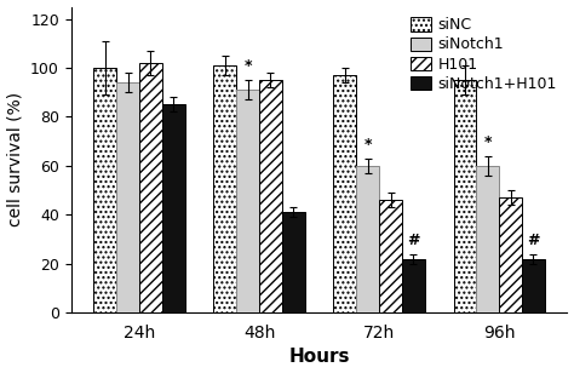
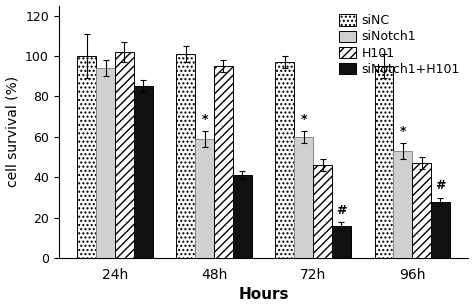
siNotch1/48h: 91 -> 59
siNotch1+H101/72h: 22 -> 16
siNotch1/96h: 60 -> 53
siNotch1+H101/96h: 22 -> 28
